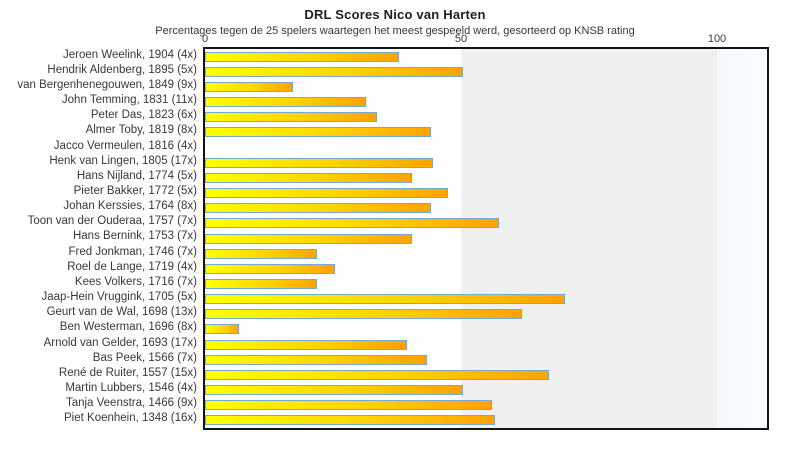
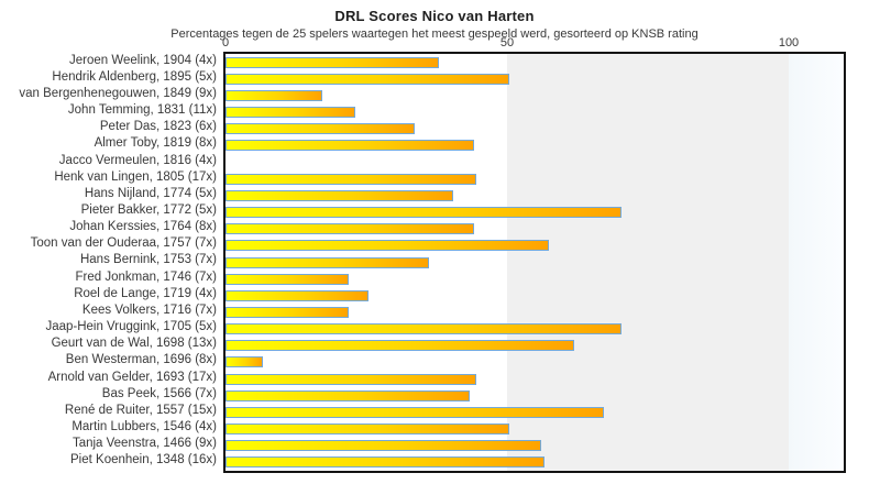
John Temming, 1831 (11x): 31 -> 23
Pieter Bakker, 1772 (5x): 47 -> 70
Hans Bernink, 1753 (7x): 40 -> 36
Arnold van Gelder, 1693 (17x): 39 -> 44
